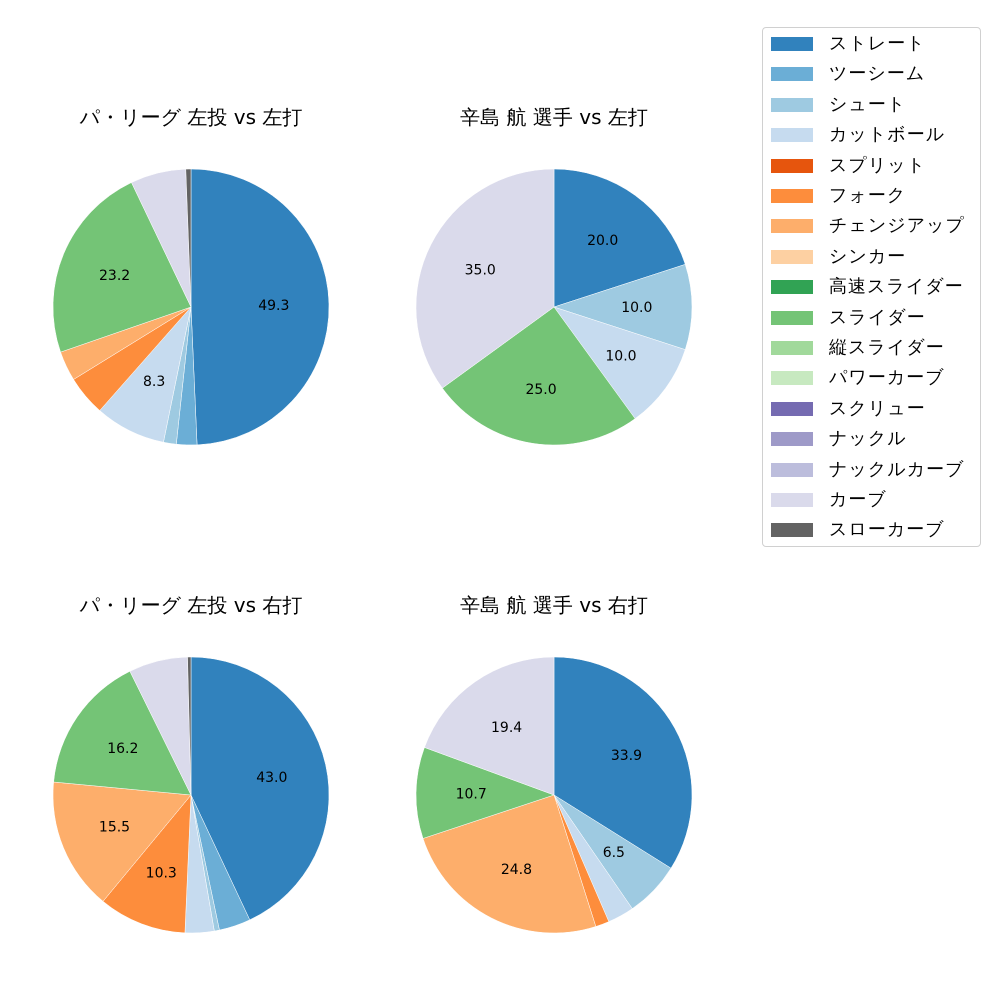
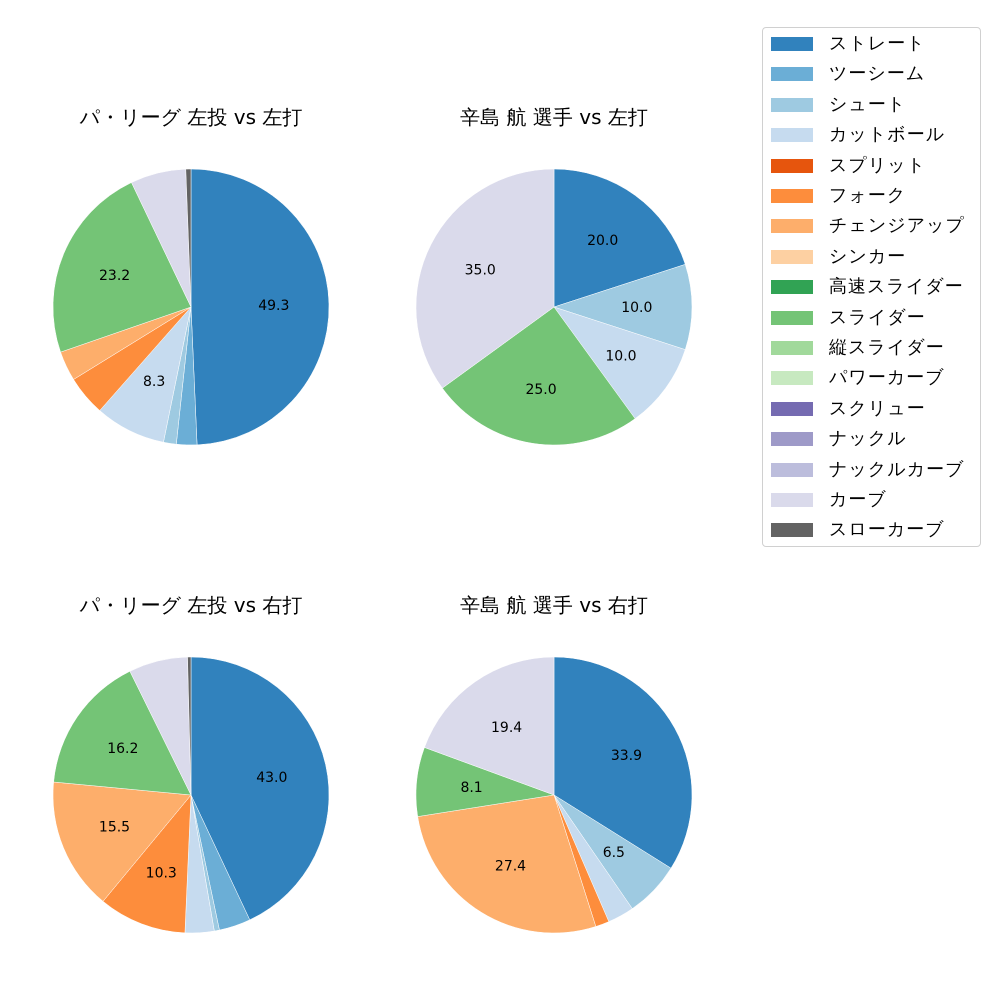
辛島 航 選手 vs 右打/チェンジアップ: 24.8 -> 27.4
辛島 航 選手 vs 右打/スライダー: 10.7 -> 8.1
